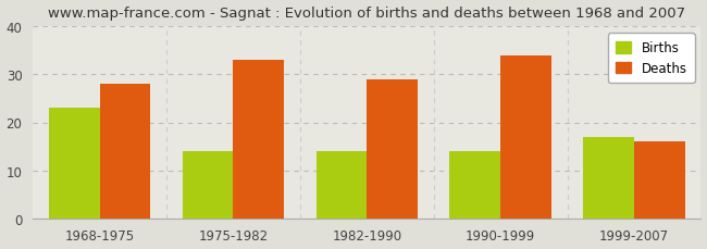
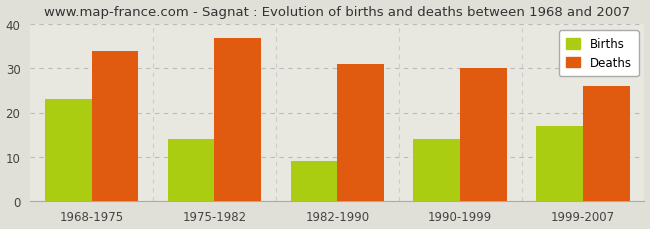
Deaths/1968-1975: 28 -> 34
Deaths/1975-1982: 33 -> 37
Births/1982-1990: 14 -> 9
Deaths/1982-1990: 29 -> 31
Deaths/1990-1999: 34 -> 30
Deaths/1999-2007: 16 -> 26
